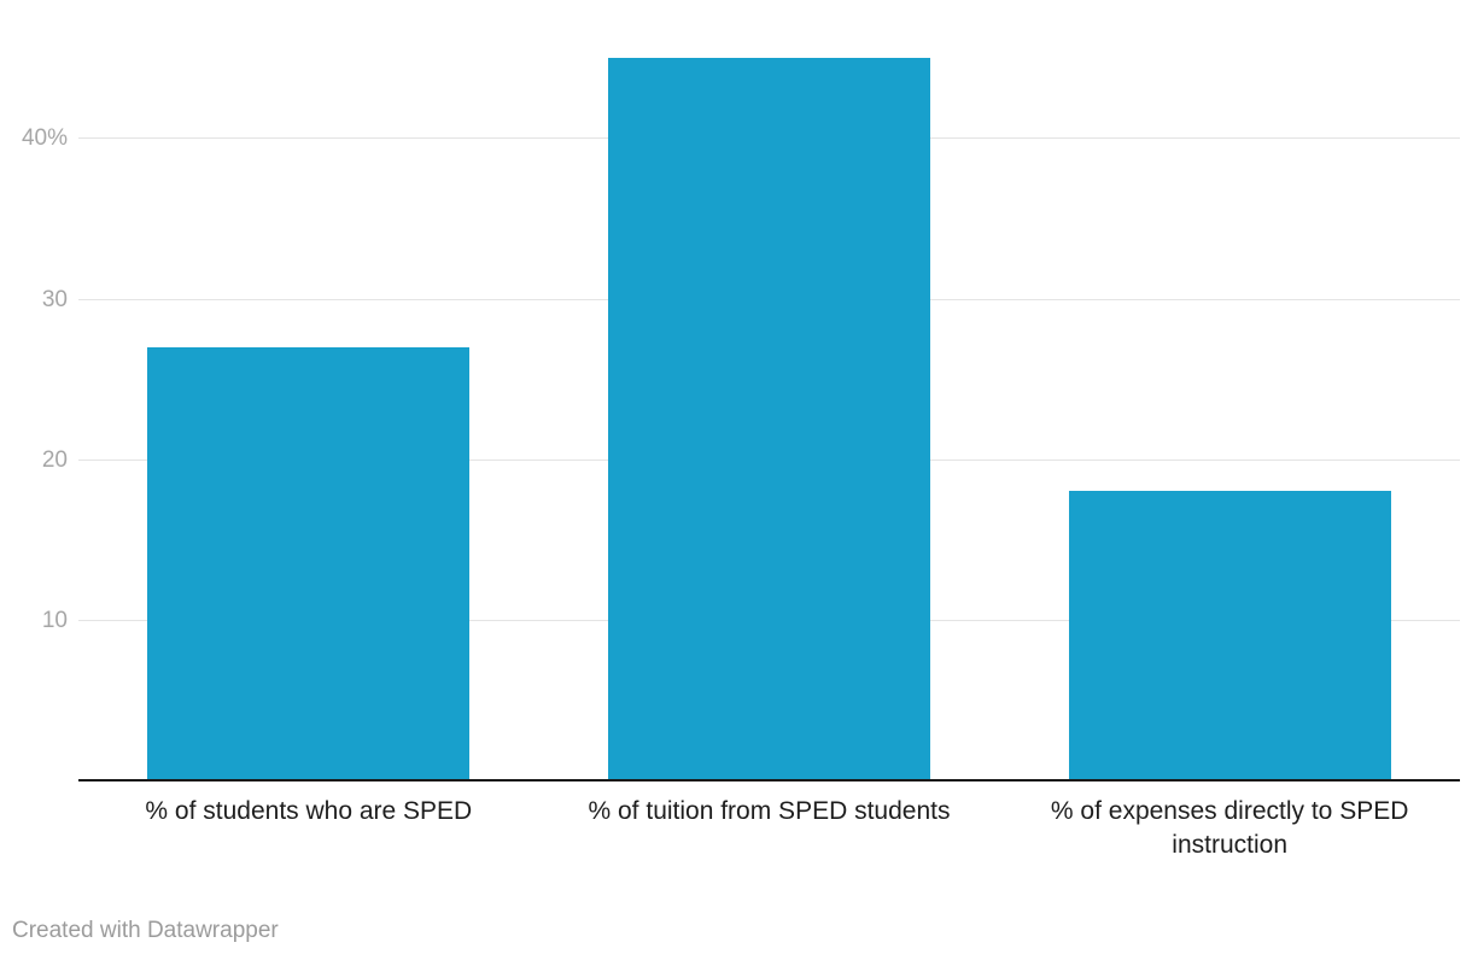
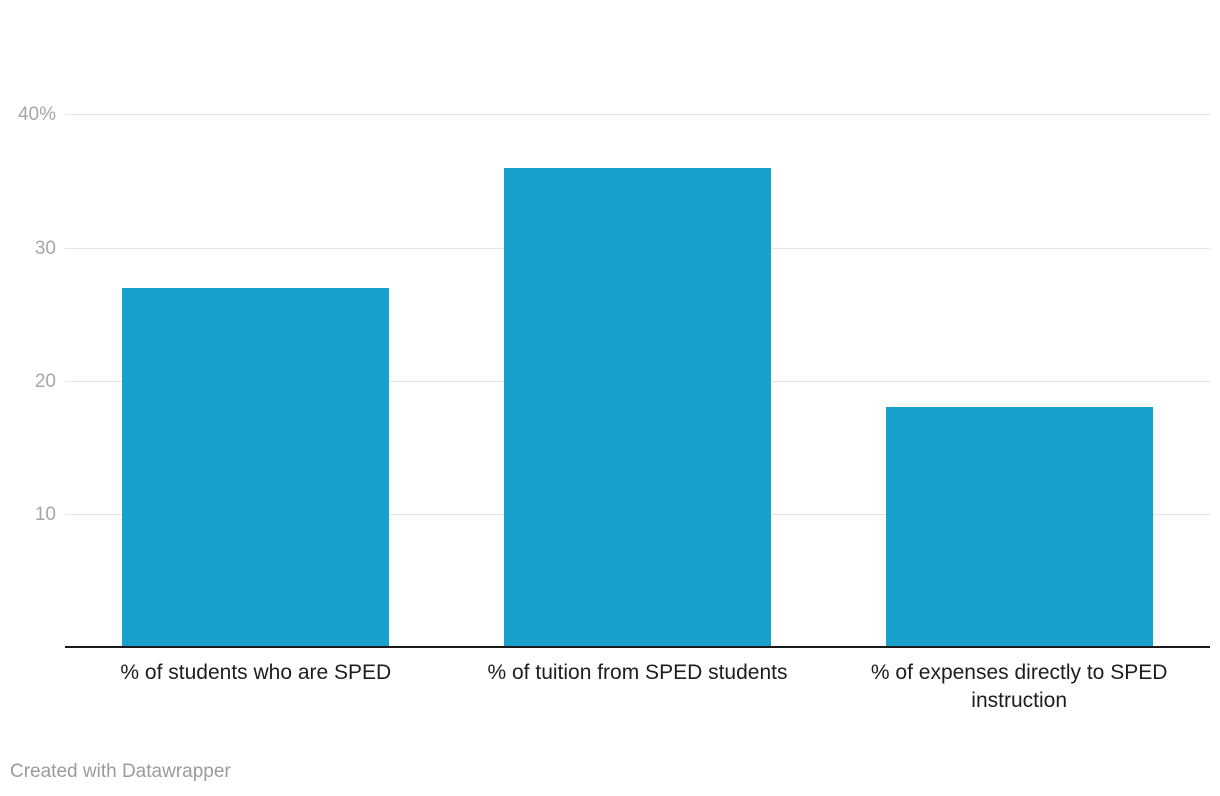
% of tuition from SPED students: 45% -> 36%
